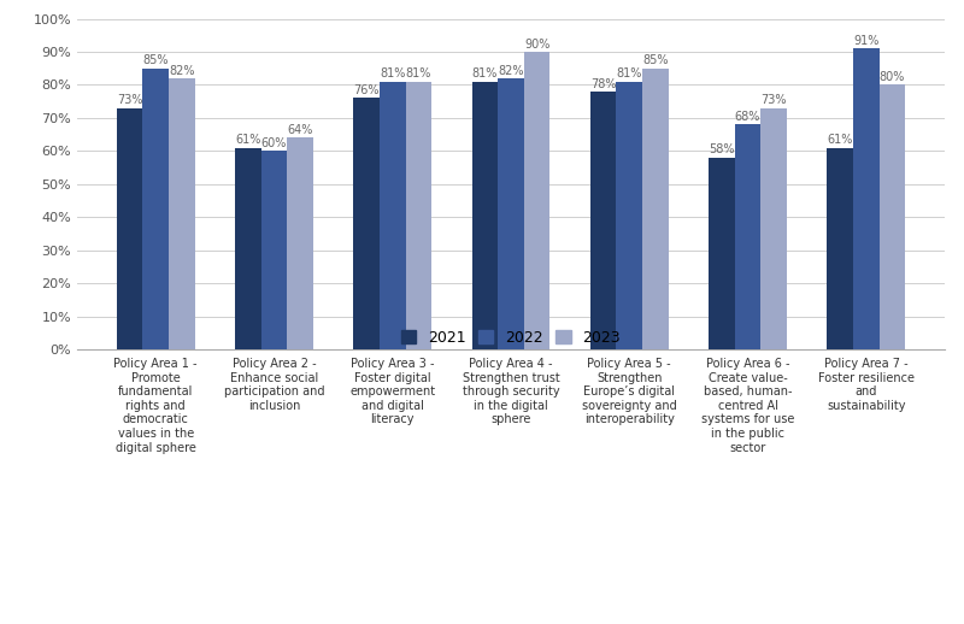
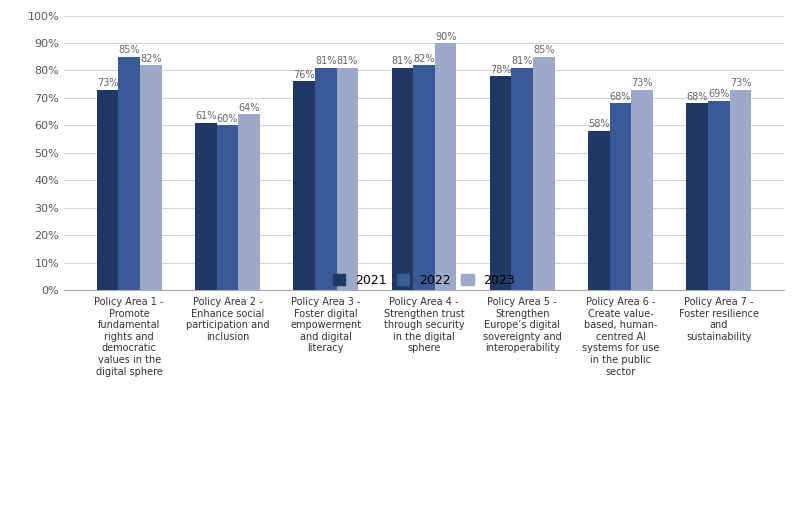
2021/Policy Area 7 - Foster resilience and sustainability: 61% -> 68%
2022/Policy Area 7 - Foster resilience and sustainability: 91% -> 69%
2023/Policy Area 7 - Foster resilience and sustainability: 80% -> 73%
